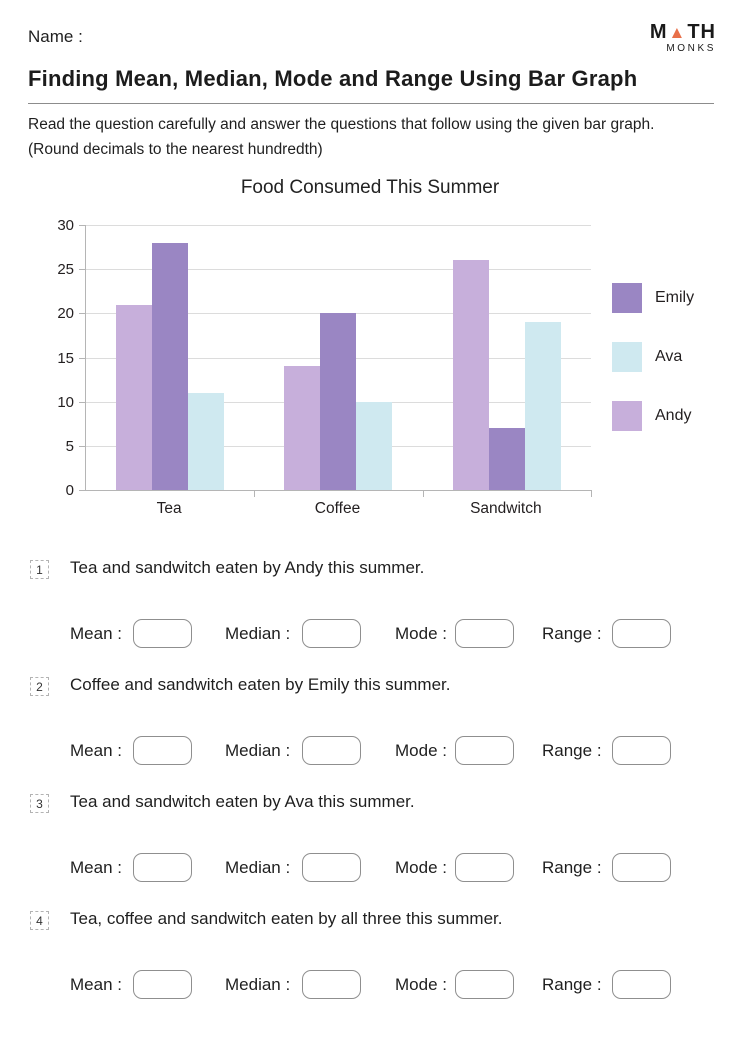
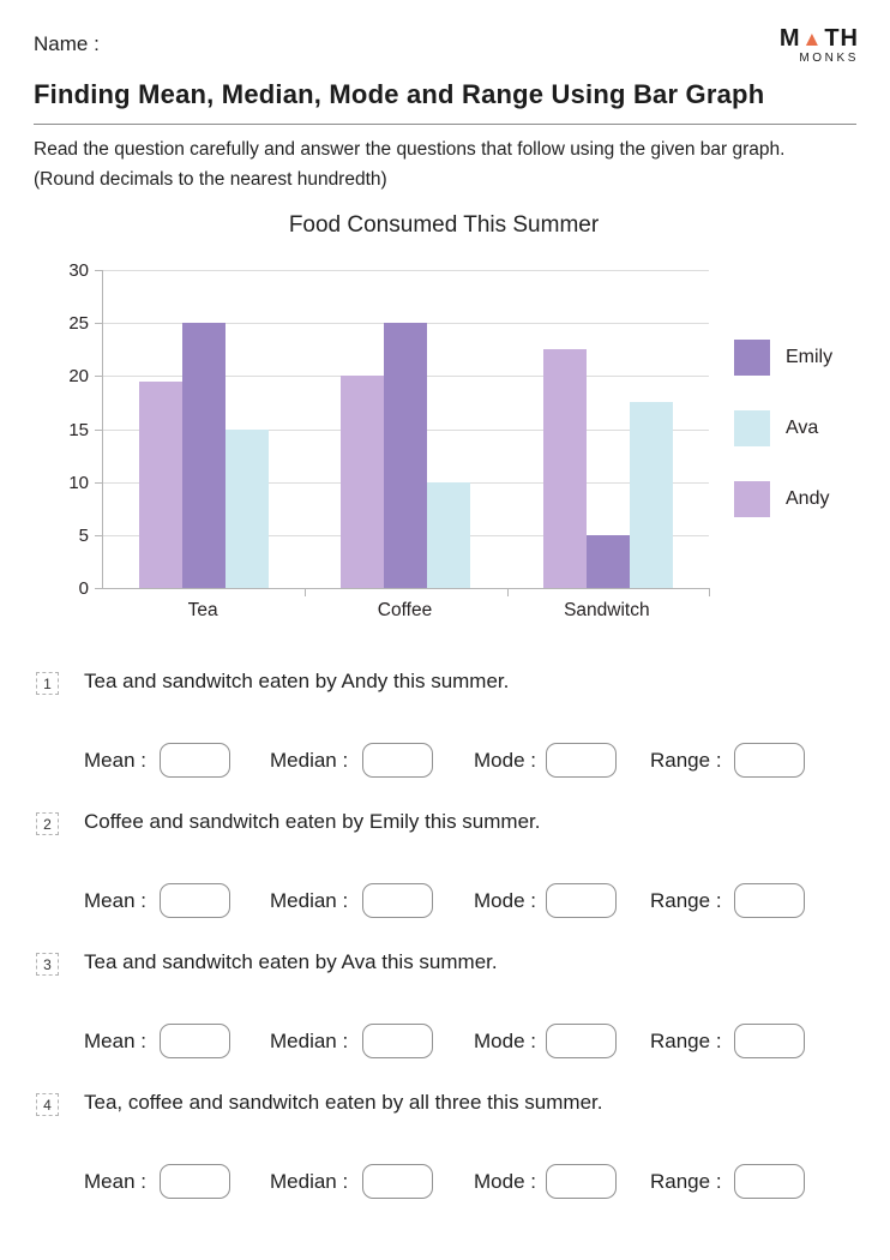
Andy/Tea: 21 -> 20
Emily/Tea: 28 -> 25
Ava/Tea: 11 -> 15
Andy/Coffee: 14 -> 20
Emily/Coffee: 20 -> 25
Andy/Sandwitch: 26 -> 22
Emily/Sandwitch: 7 -> 5
Ava/Sandwitch: 19 -> 18
